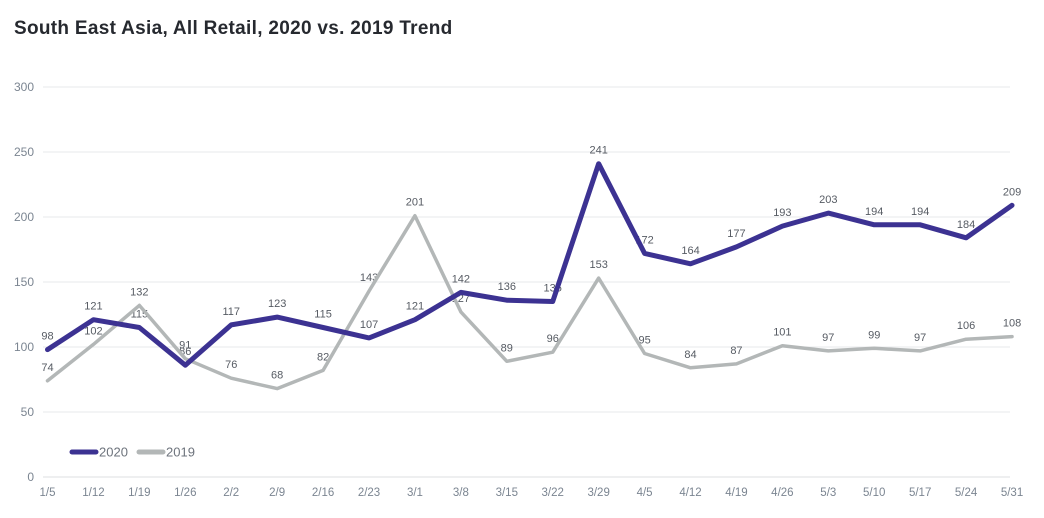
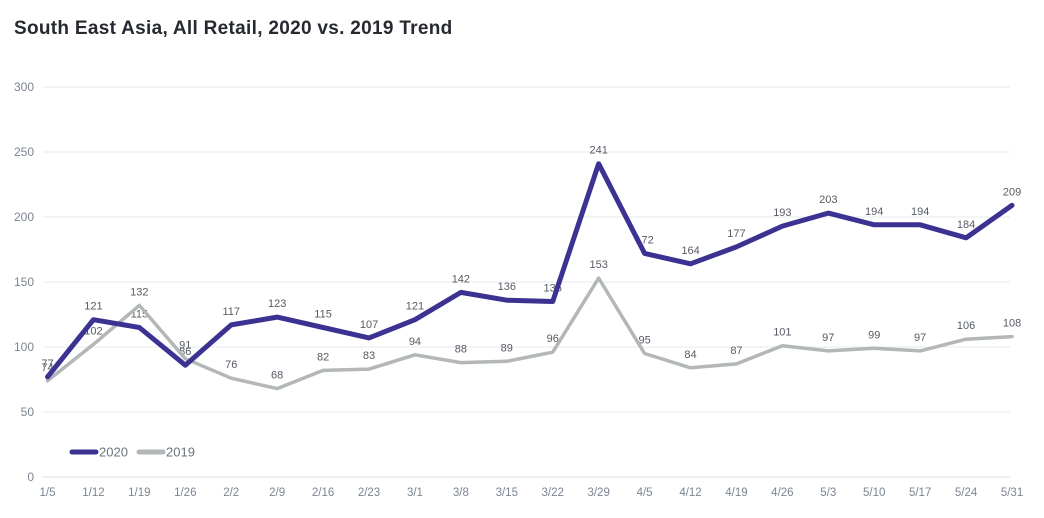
2020/1/5: 98 -> 77
2019/2/23: 143 -> 83
2019/3/1: 201 -> 94
2019/3/8: 127 -> 88
